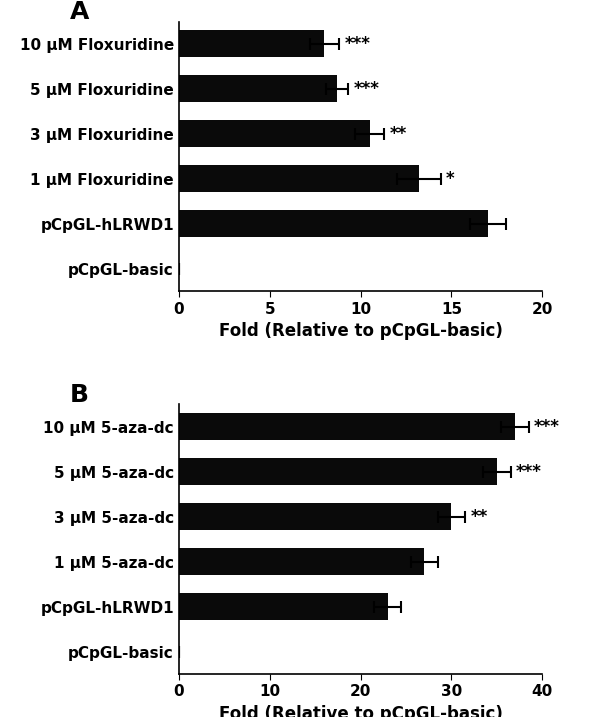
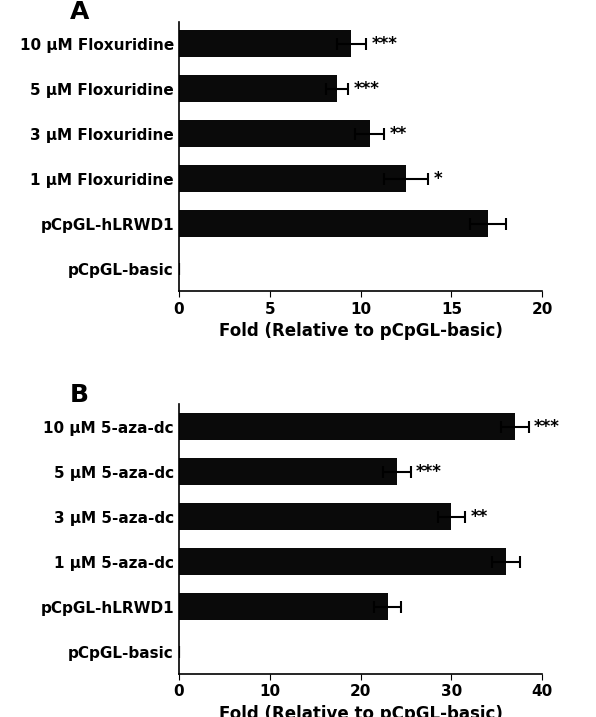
10 μM Floxuridine: 8.0 -> 9.5
1 μM Floxuridine: 13.2 -> 12.5
5 μM 5-aza-dc: 35 -> 24
1 μM 5-aza-dc: 27 -> 36
